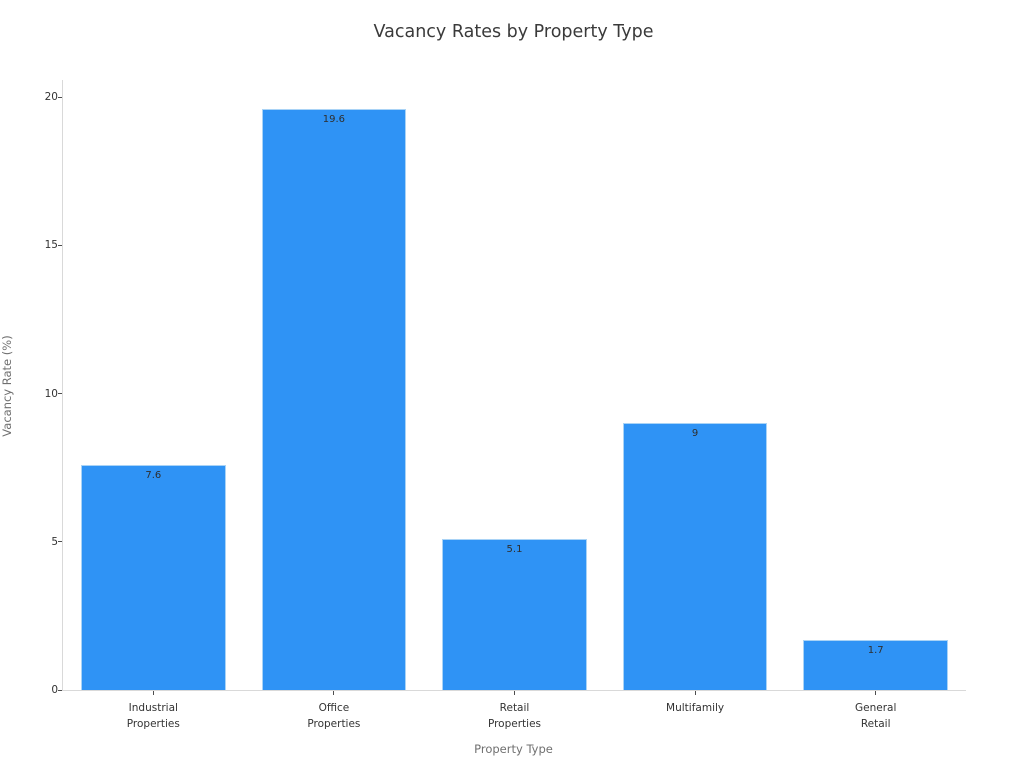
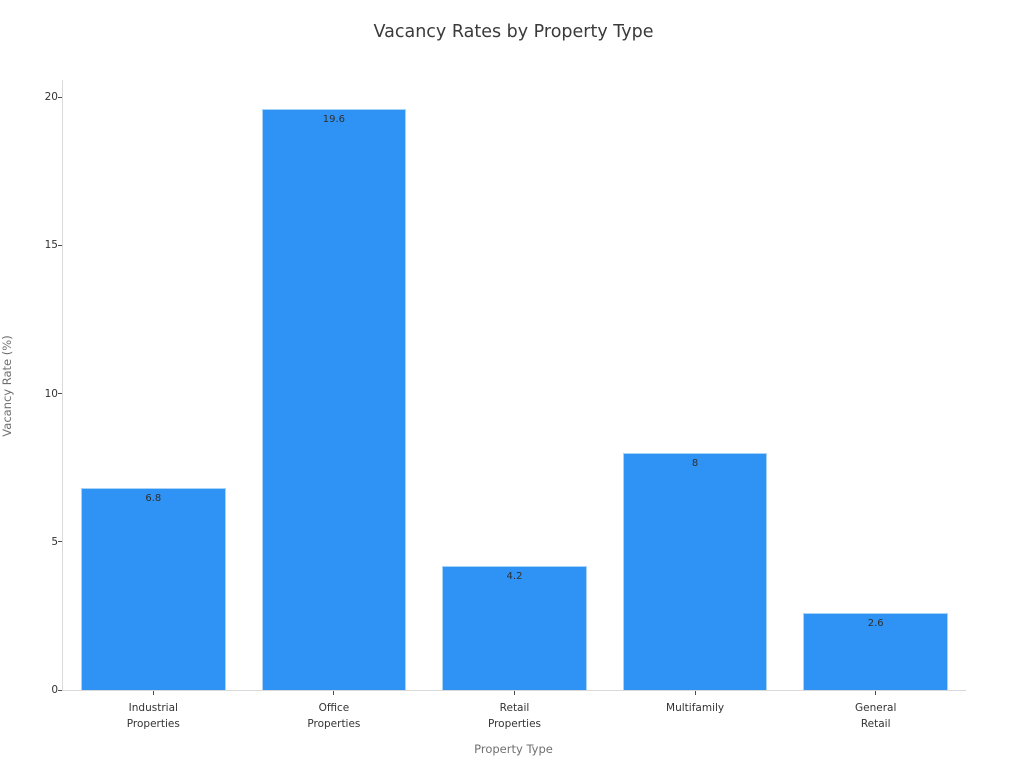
Industrial Properties: 7.6 -> 6.8
Retail Properties: 5.1 -> 4.2
Multifamily: 9 -> 8
General Retail: 1.7 -> 2.6
